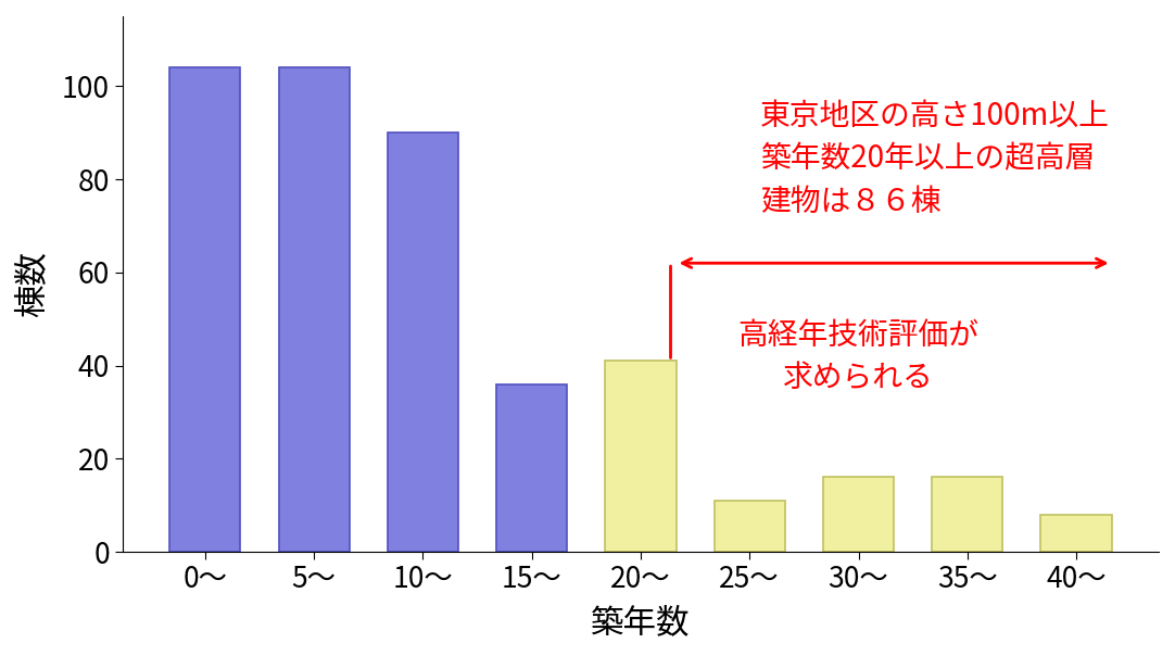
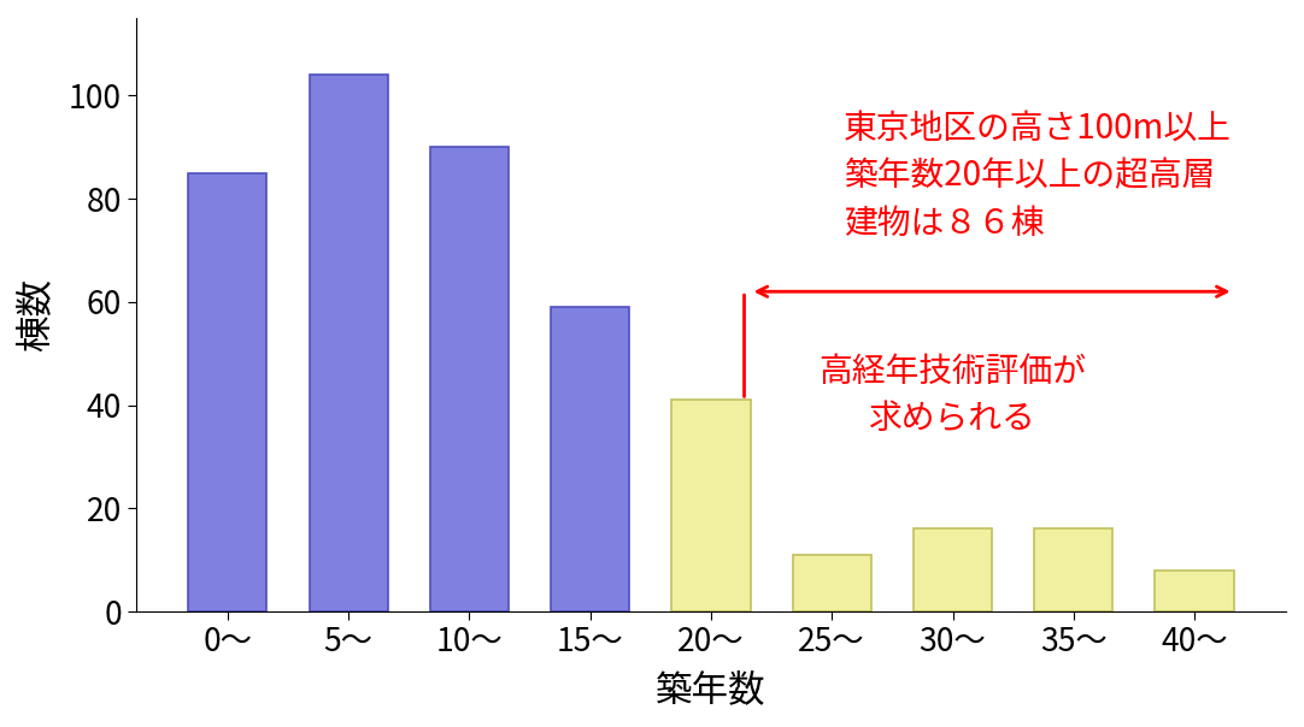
0～: 104 -> 85
15～: 36 -> 59
